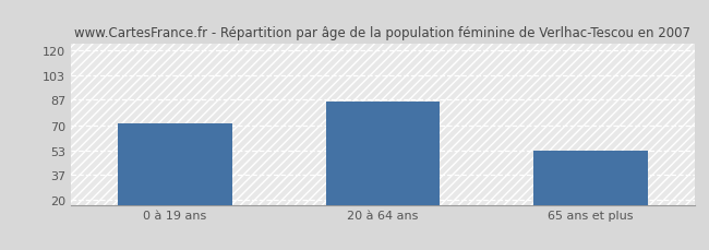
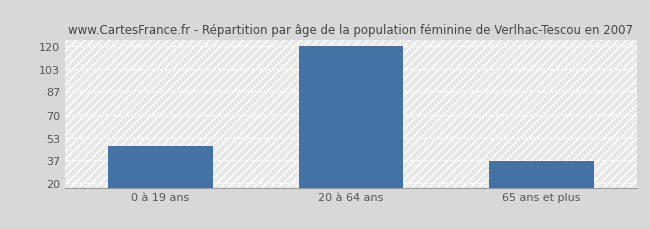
0 à 19 ans: 71 -> 47
20 à 64 ans: 86 -> 120
65 ans et plus: 53 -> 36
